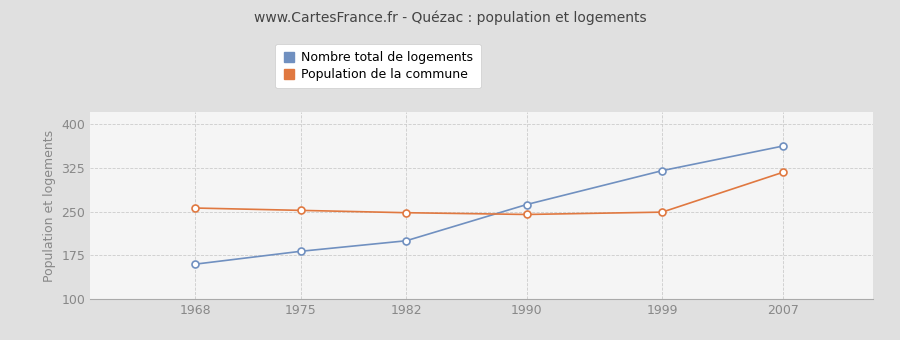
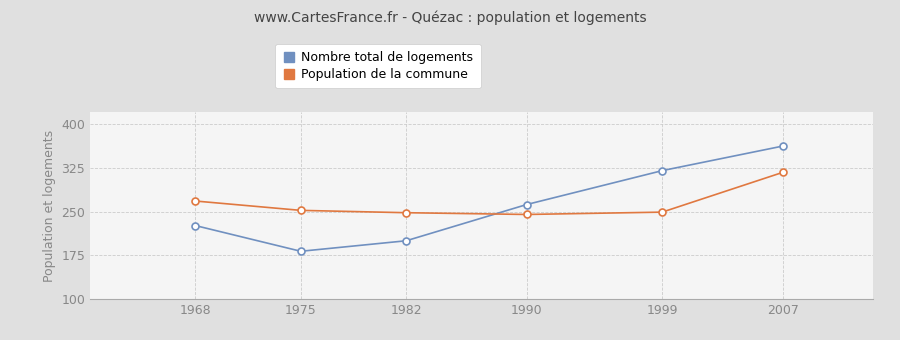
Nombre total de logements/1968: 160 -> 226
Population de la commune/1968: 256 -> 268
